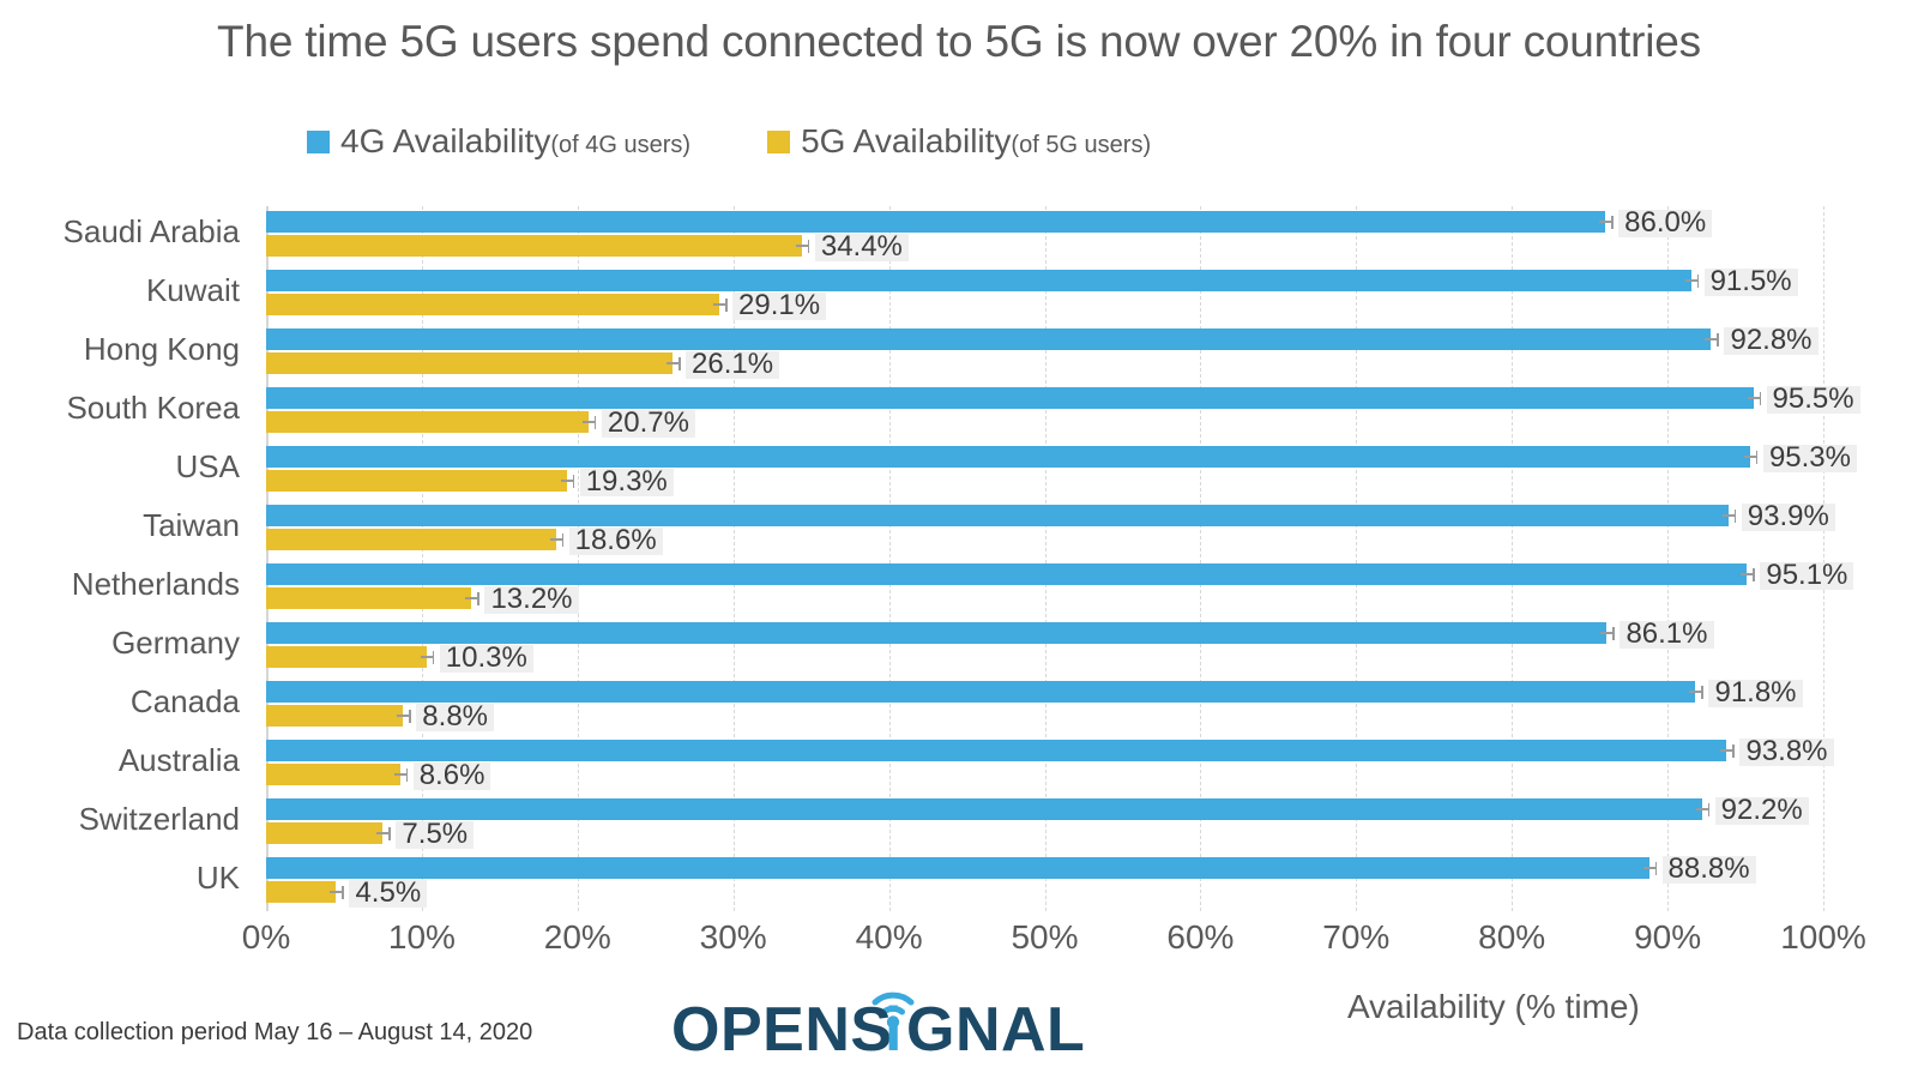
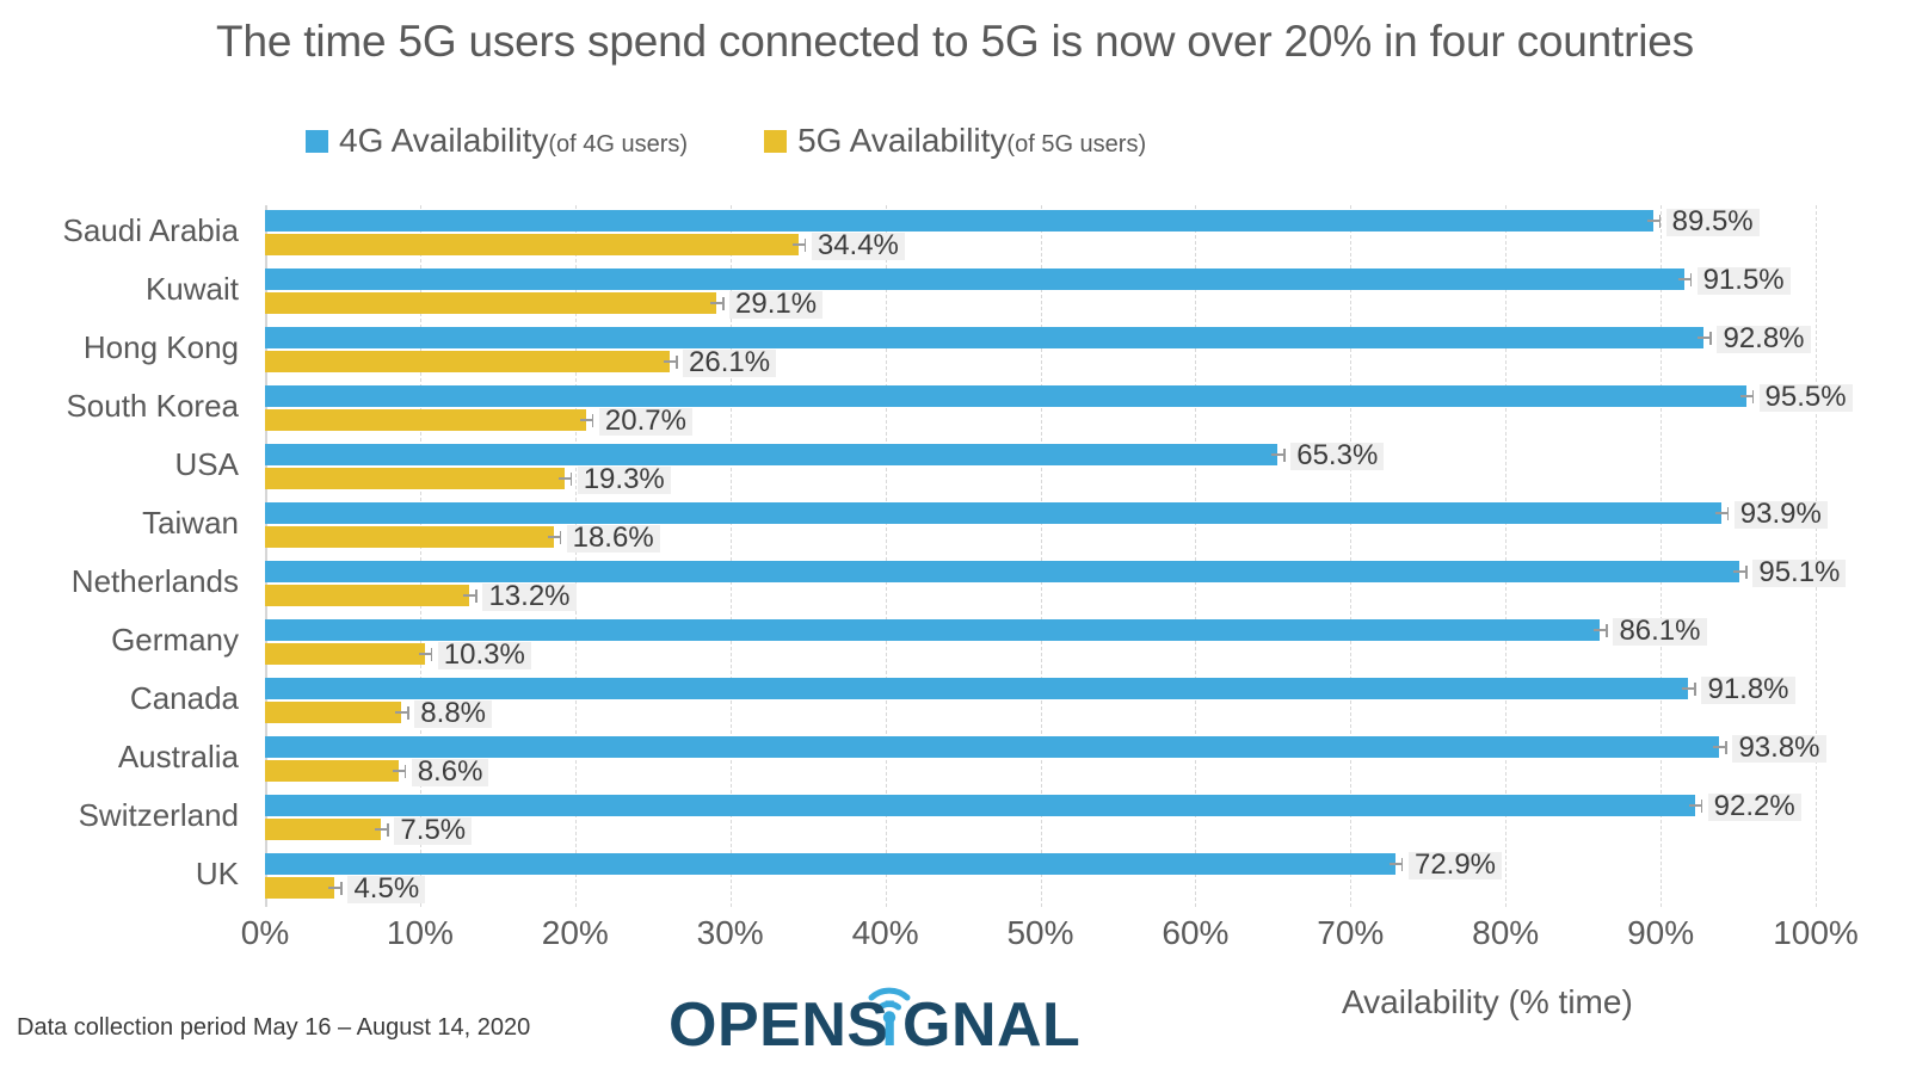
4G Availability/Saudi Arabia: 86.0% -> 89.5%
4G Availability/USA: 95.3% -> 65.3%
4G Availability/UK: 88.8% -> 72.9%
